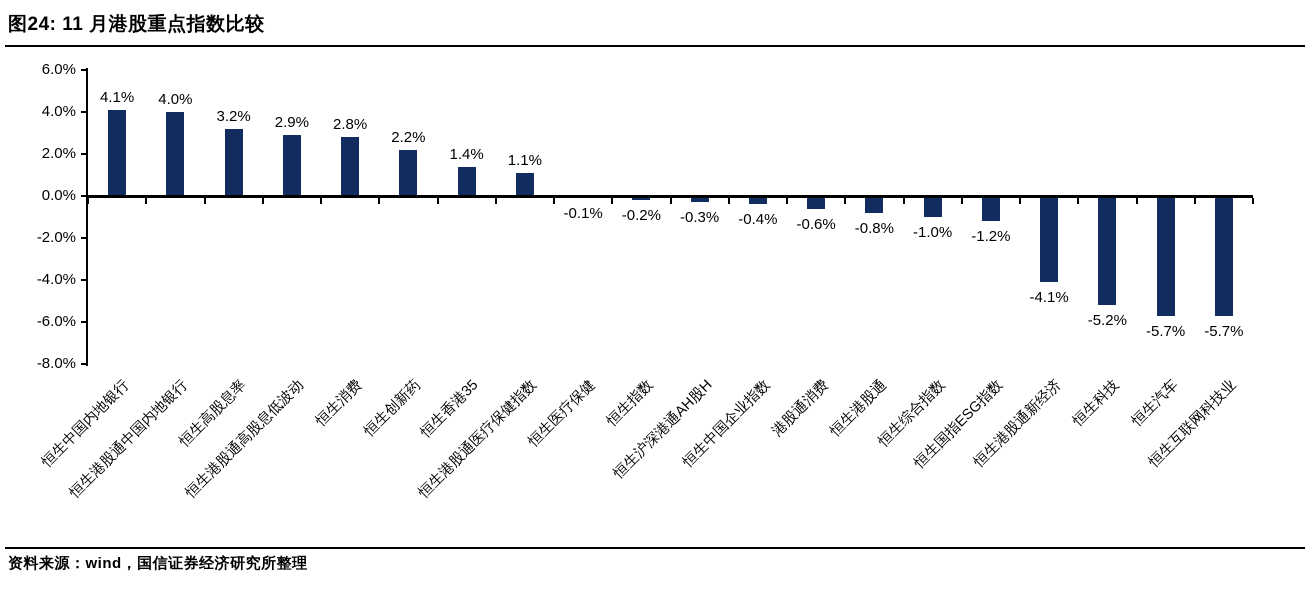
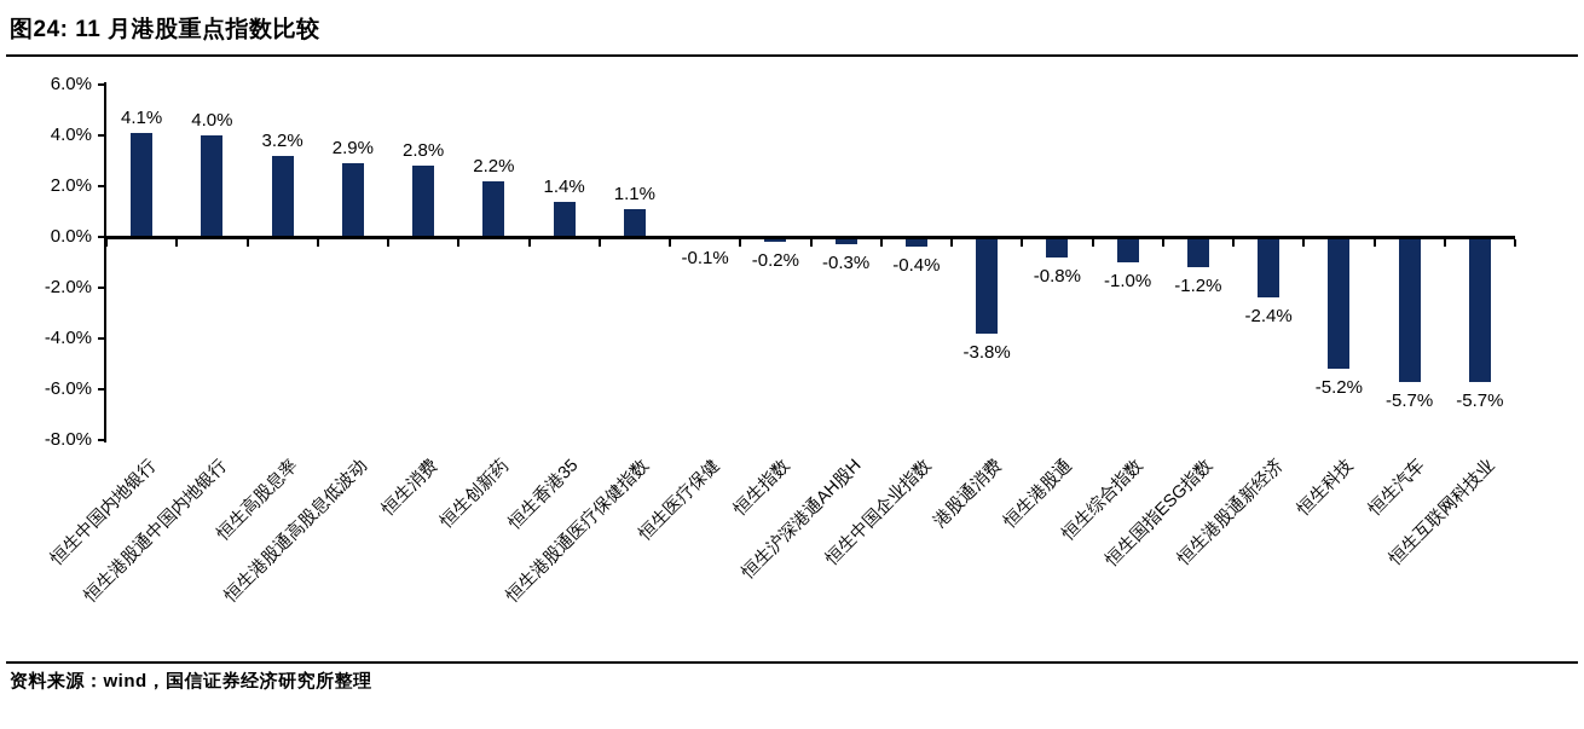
港股通消费: -0.6% -> -3.8%
恒生港股通新经济: -4.1% -> -2.4%
